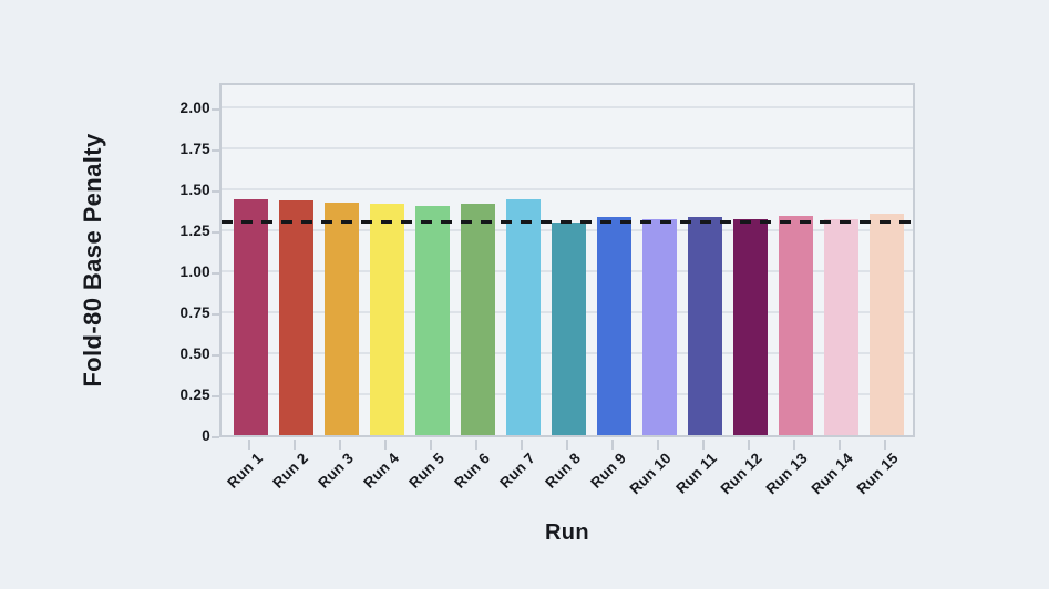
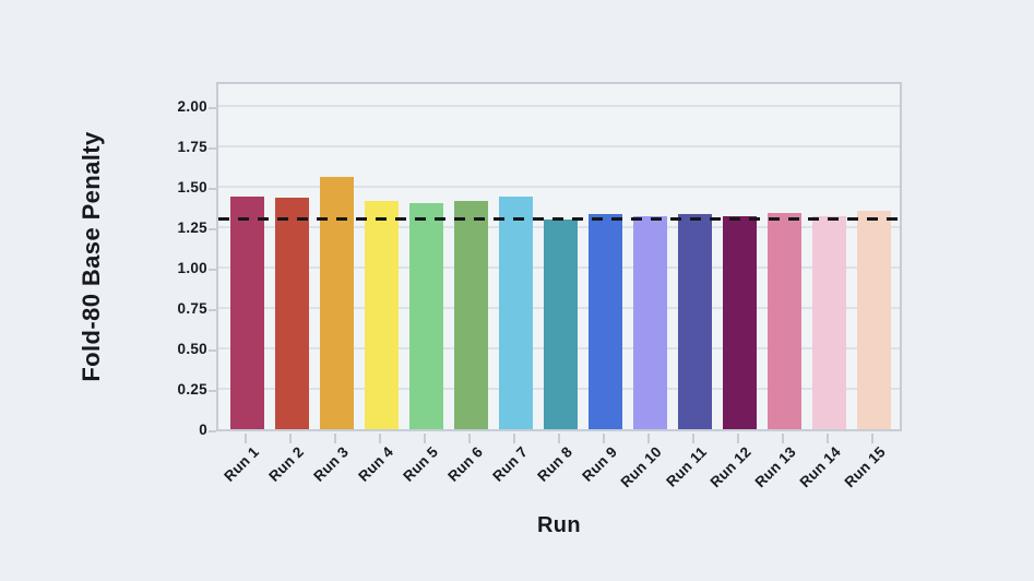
Run 3: 1.42 -> 1.56
